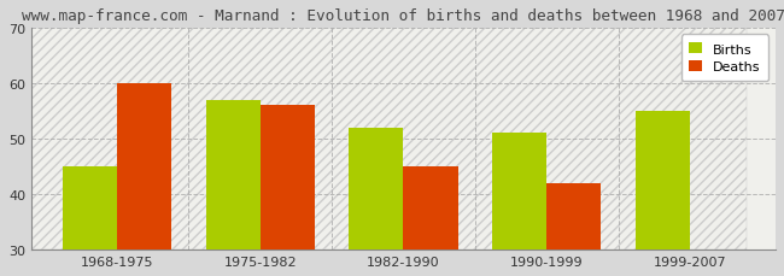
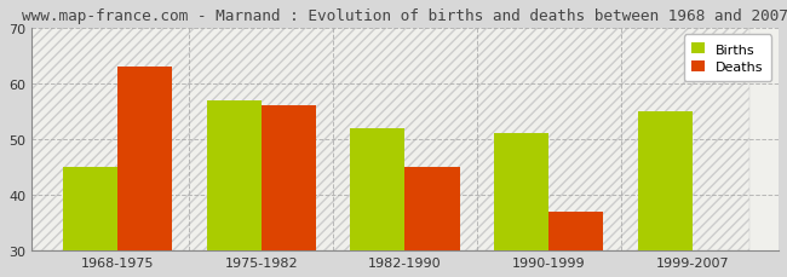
Deaths/1968-1975: 60 -> 63
Deaths/1990-1999: 42 -> 37
